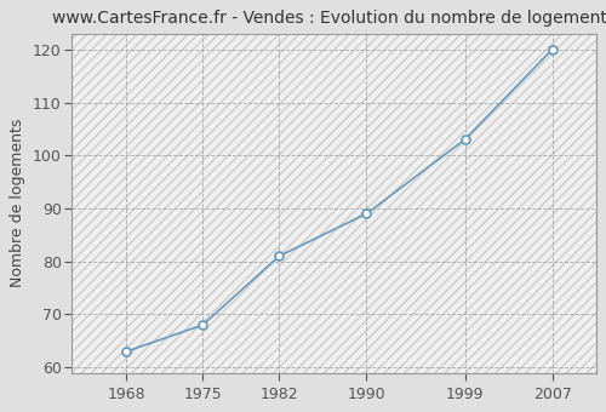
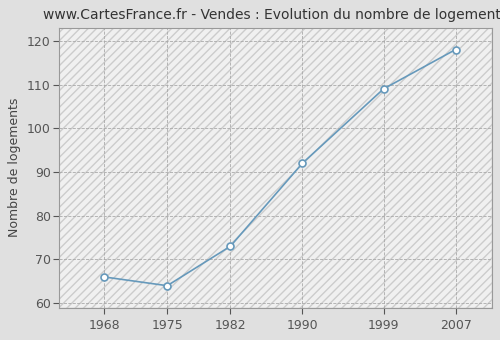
1968: 63 -> 66
1975: 68 -> 64
1982: 81 -> 73
1990: 89 -> 92
1999: 103 -> 109
2007: 120 -> 118
